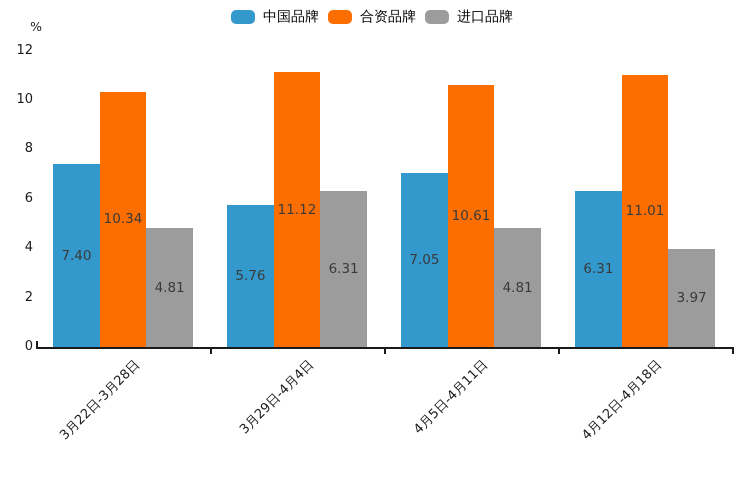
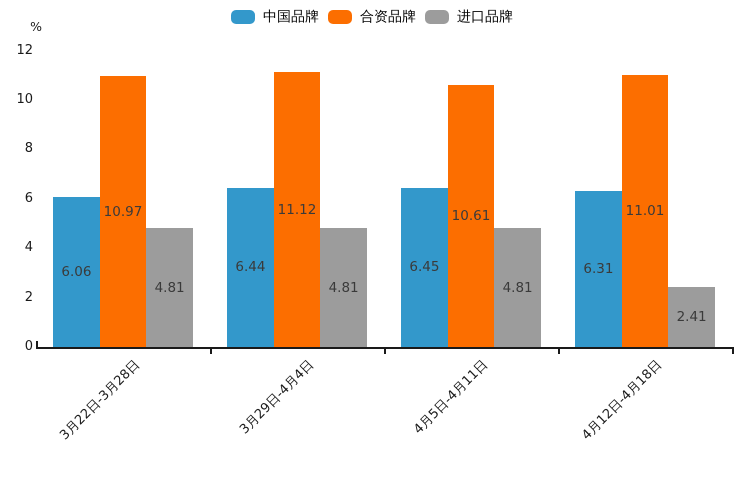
中国品牌/3月22日-3月28日: 7.40 -> 6.06
合资品牌/3月22日-3月28日: 10.34 -> 10.97
中国品牌/3月29日-4月4日: 5.76 -> 6.44
进口品牌/3月29日-4月4日: 6.31 -> 4.81
中国品牌/4月5日-4月11日: 7.05 -> 6.45
进口品牌/4月12日-4月18日: 3.97 -> 2.41
